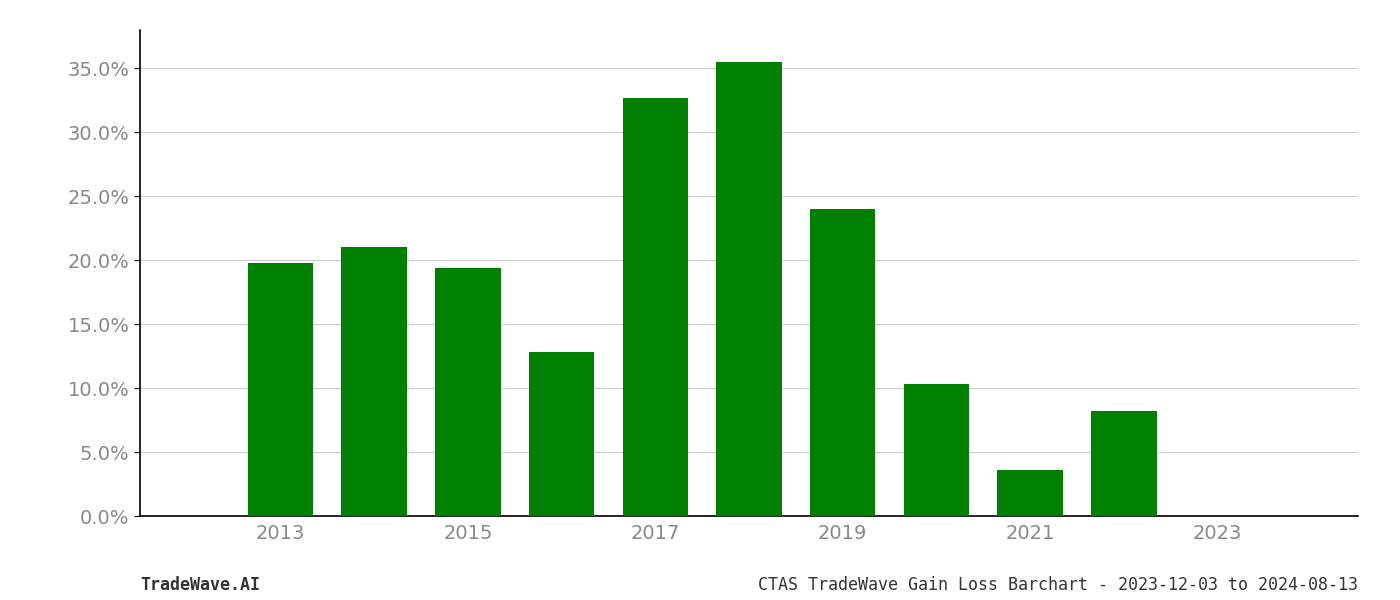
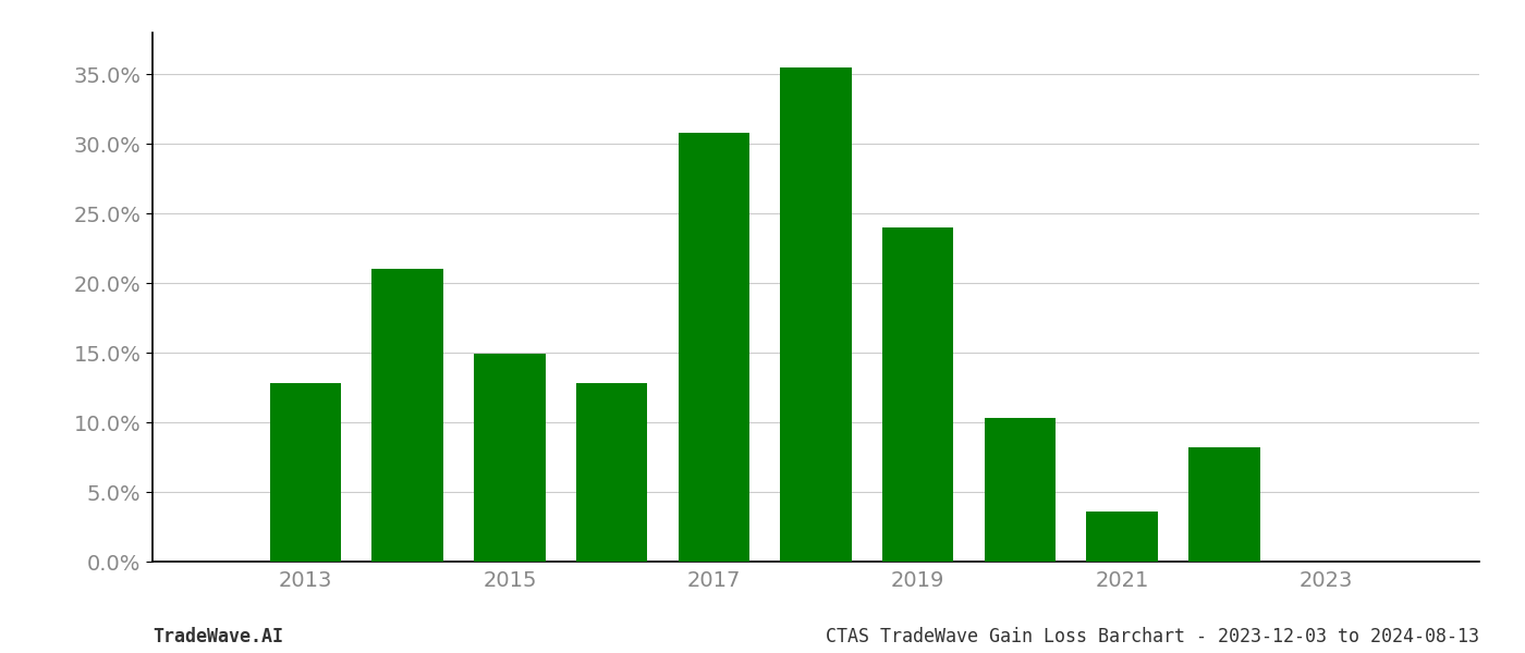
2013: 19.8% -> 12.8%
2015: 19.4% -> 14.9%
2017: 32.7% -> 30.8%
